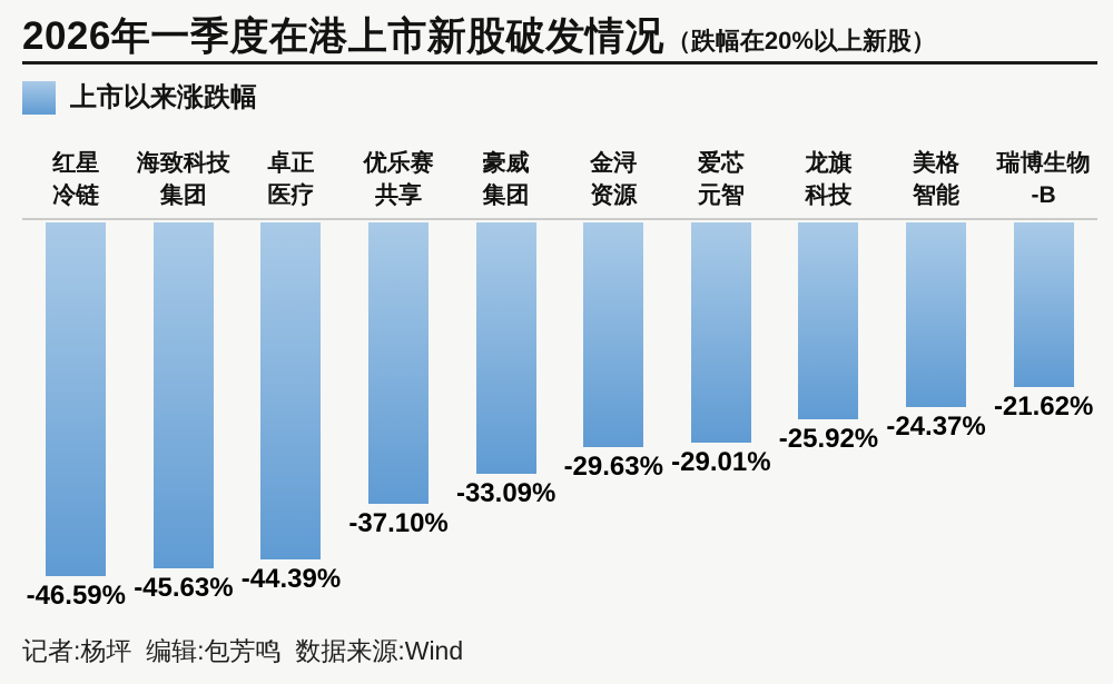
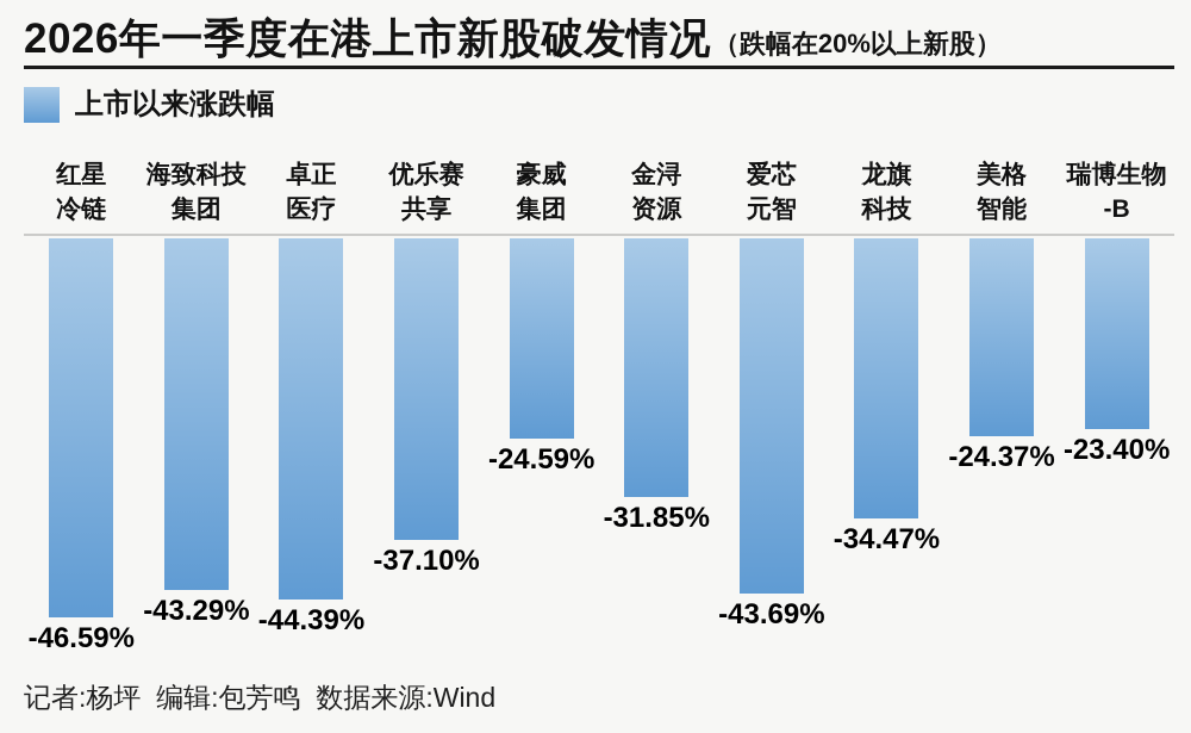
海致科技集团: -45.63% -> -43.29%
豪威集团: -33.09% -> -24.59%
金浔资源: -29.63% -> -31.85%
爱芯元智: -29.01% -> -43.69%
龙旗科技: -25.92% -> -34.47%
瑞博生物-B: -21.62% -> -23.40%
